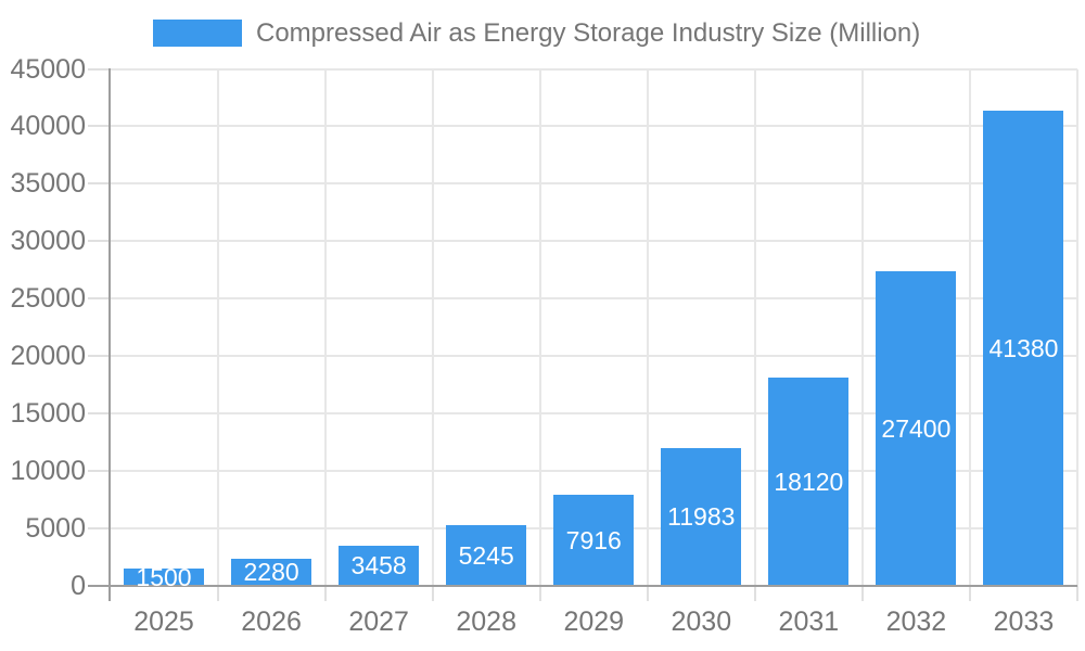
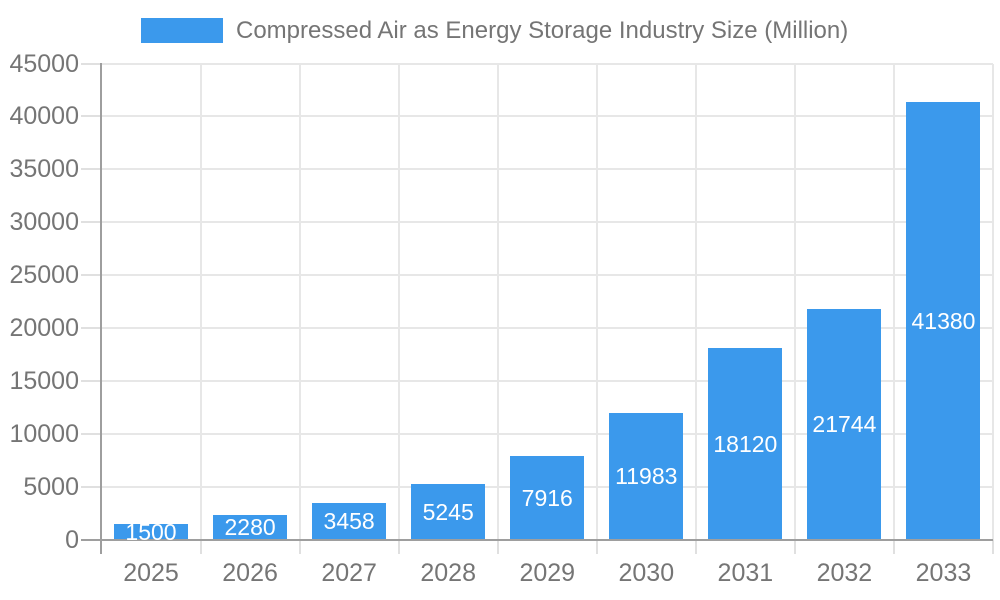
2032: 27400 -> 21744
